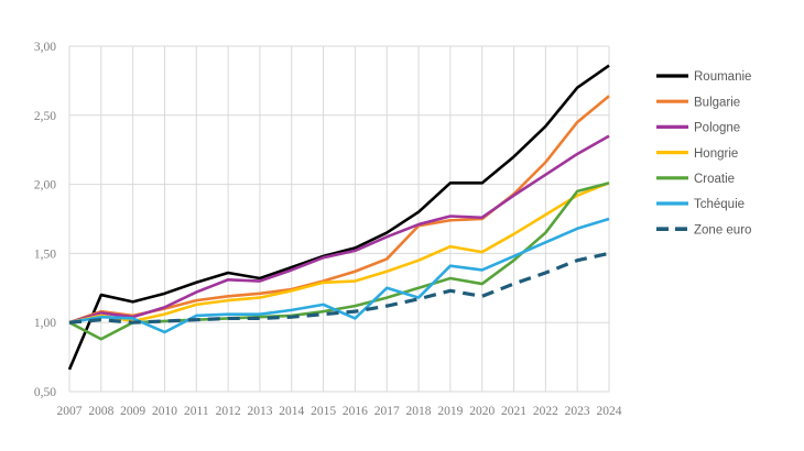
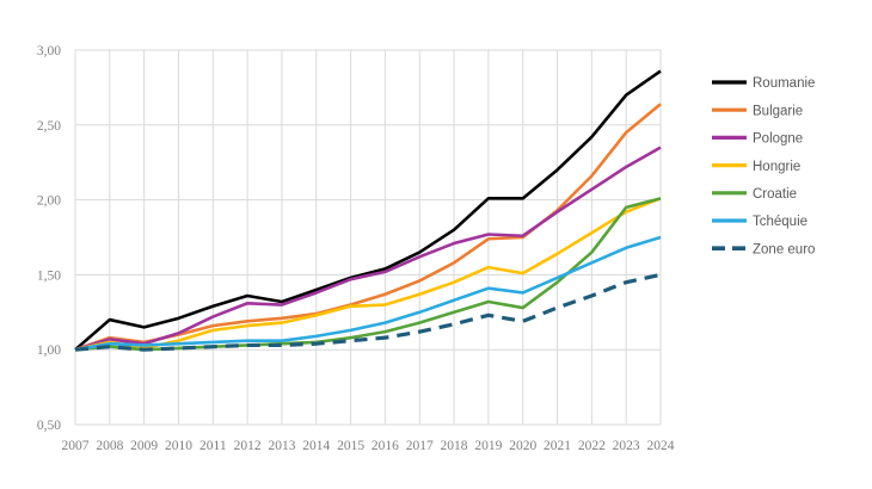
Roumanie/2007: 0,66 -> 1,00
Croatie/2008: 0,88 -> 1,02
Tchéquie/2010: 0,93 -> 1,04
Tchéquie/2016: 1,03 -> 1,18
Bulgarie/2018: 1,70 -> 1,58
Tchéquie/2018: 1,18 -> 1,33
